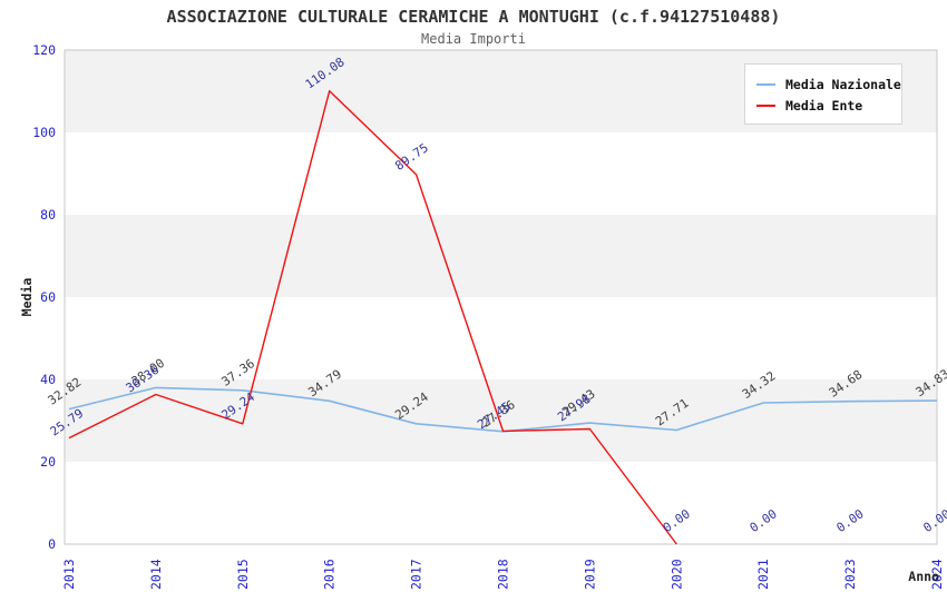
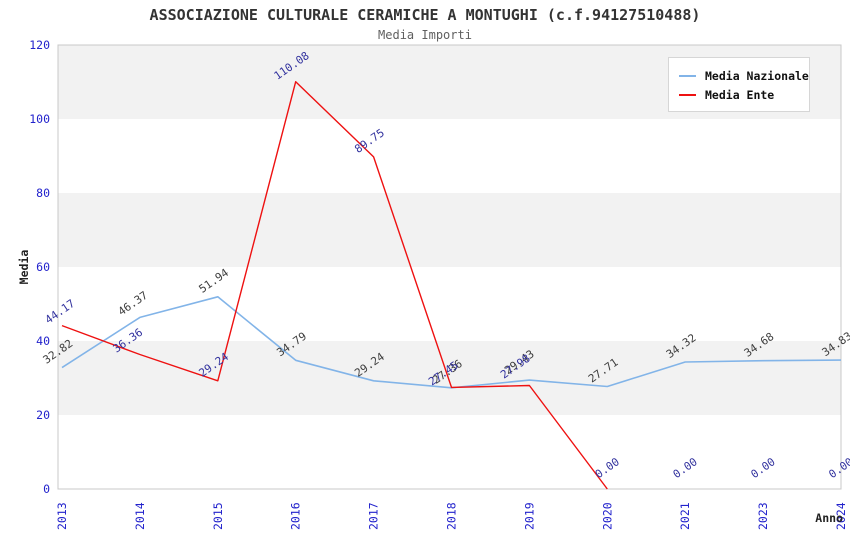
Media Ente/2013: 25.79 -> 44.17
Media Nazionale/2014: 38.00 -> 46.37
Media Nazionale/2015: 37.36 -> 51.94
